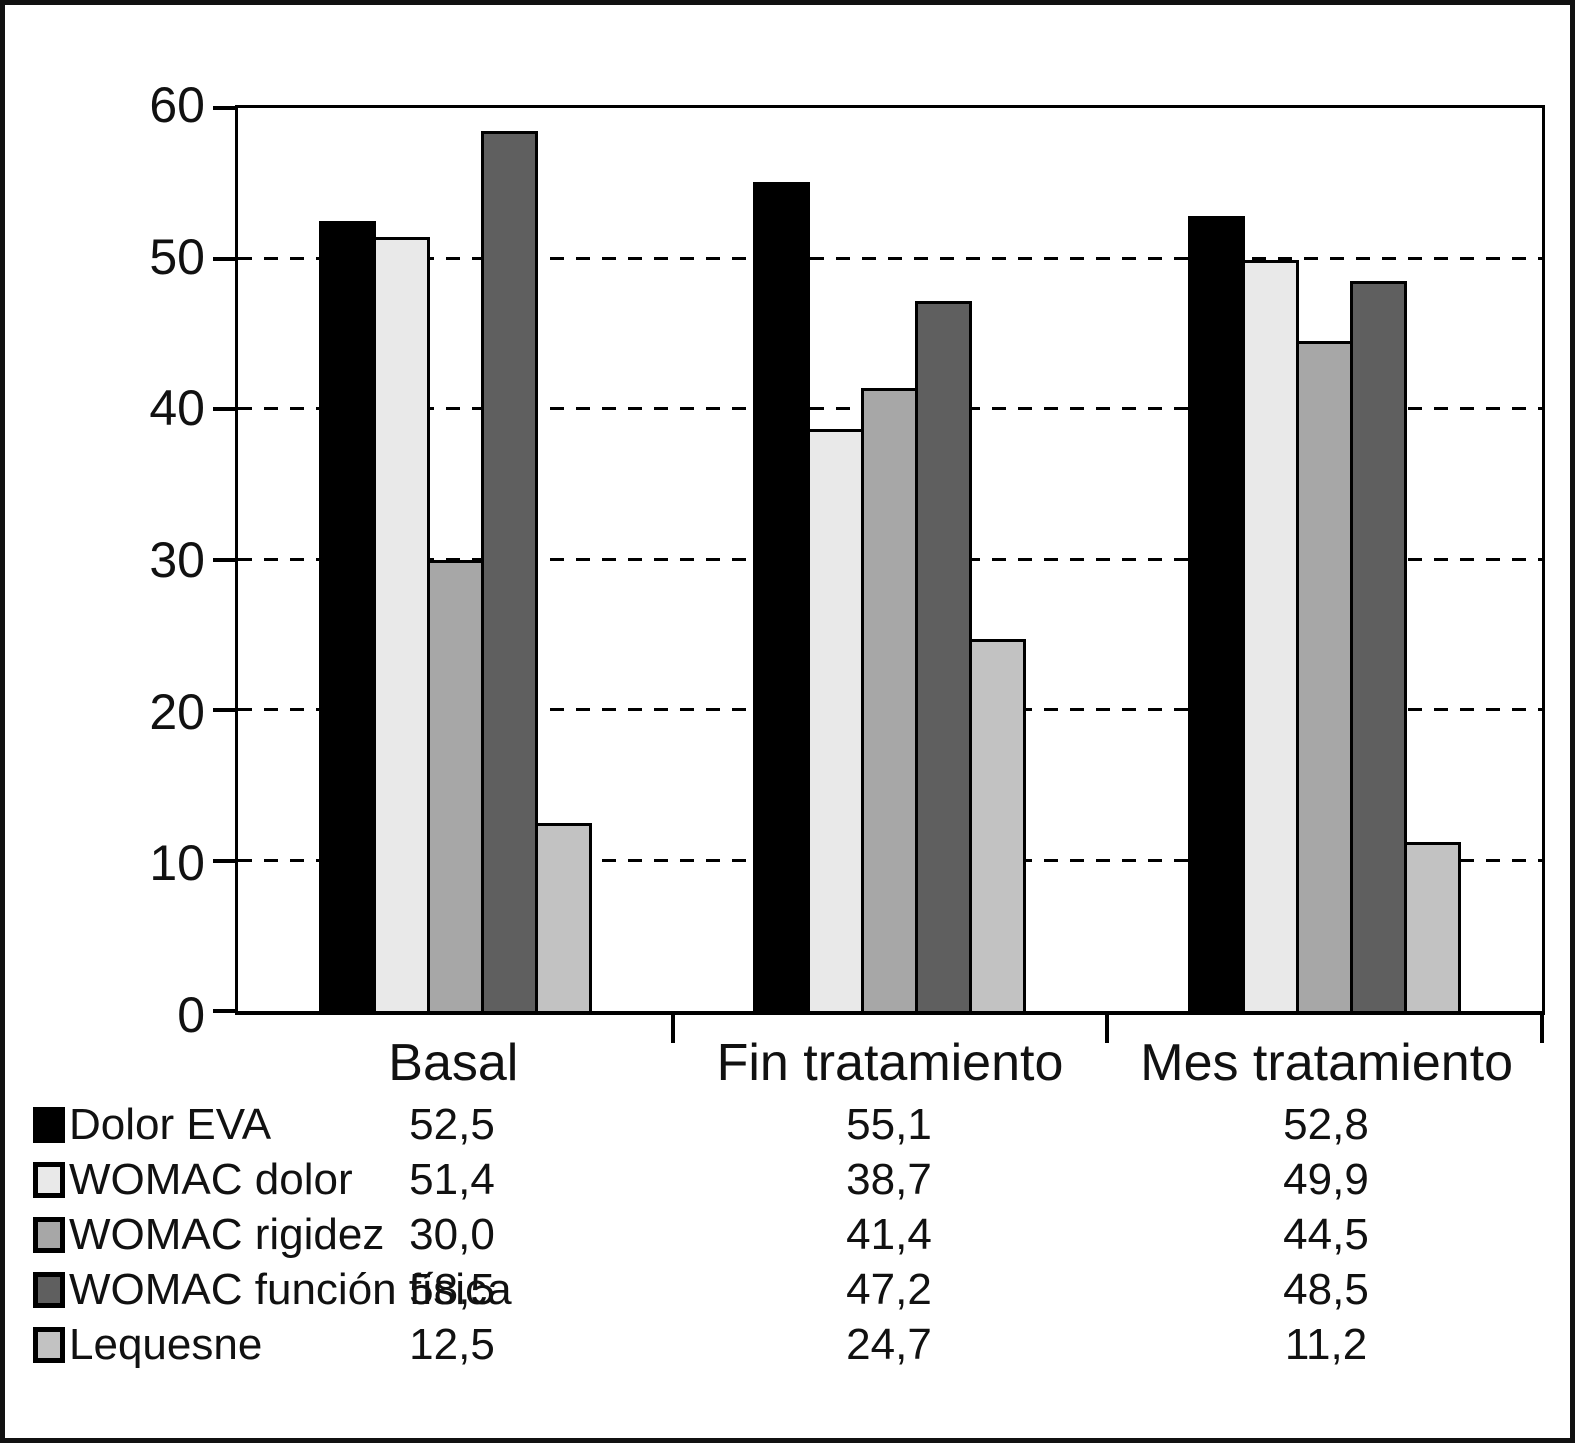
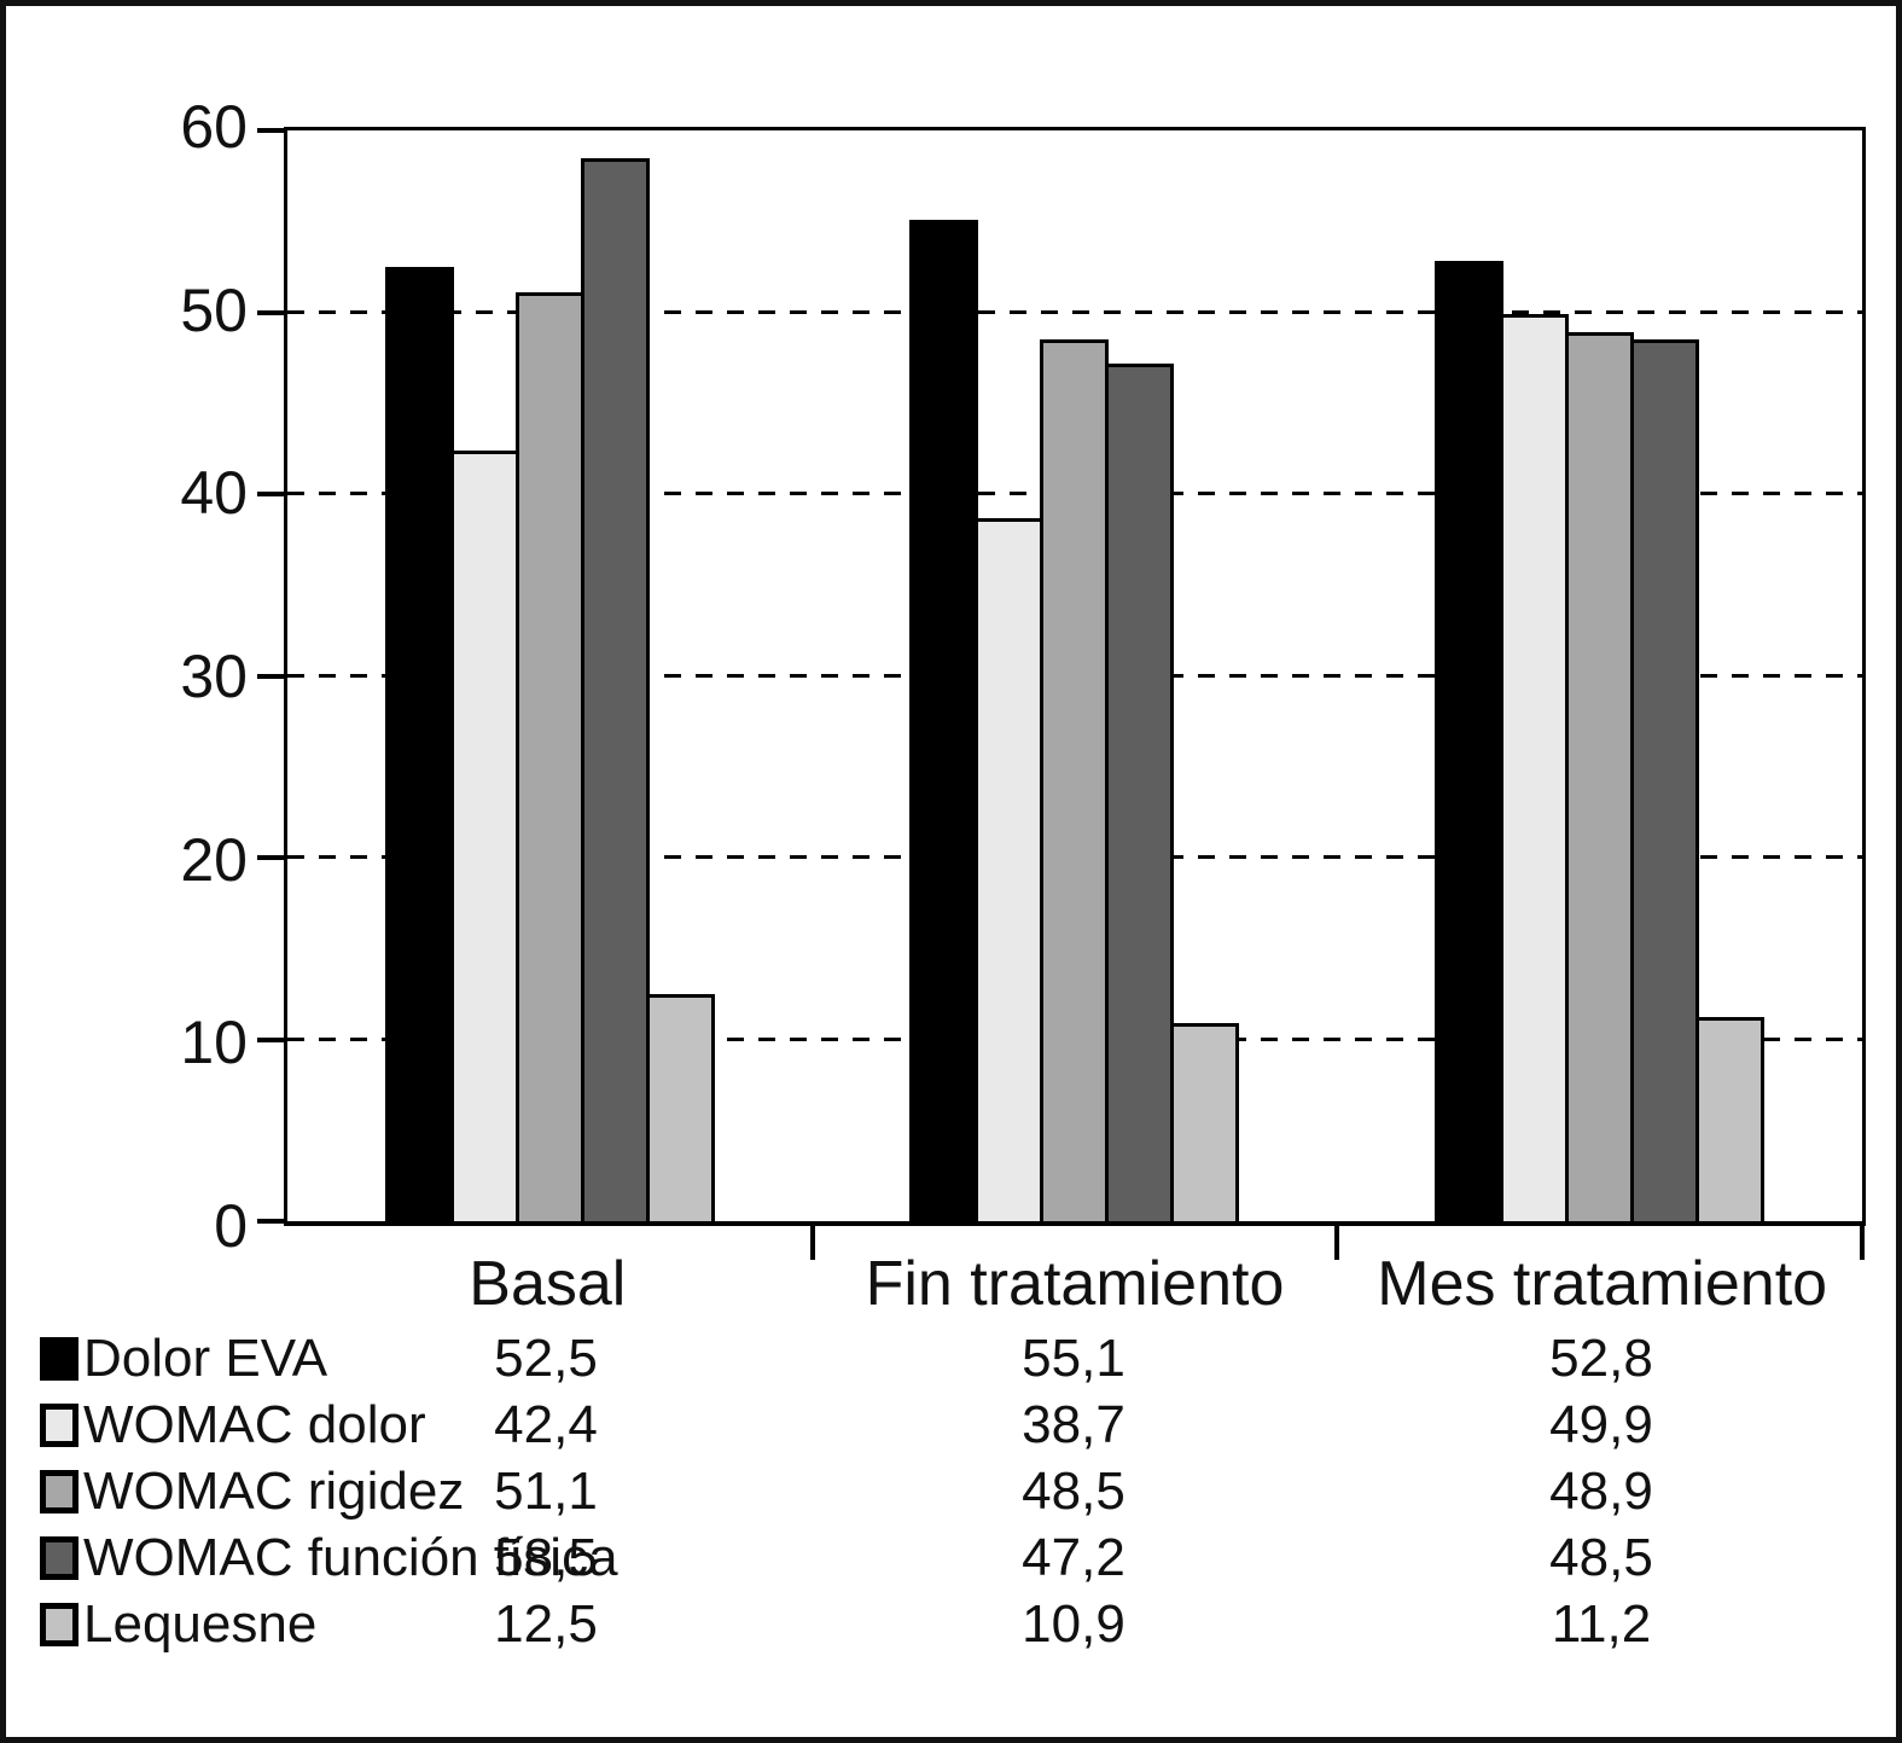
WOMAC dolor/Basal: 51,4 -> 42,4
WOMAC rigidez/Basal: 30,0 -> 51,1
WOMAC rigidez/Fin tratamiento: 41,4 -> 48,5
Lequesne/Fin tratamiento: 24,7 -> 10,9
WOMAC rigidez/Mes tratamiento: 44,5 -> 48,9
